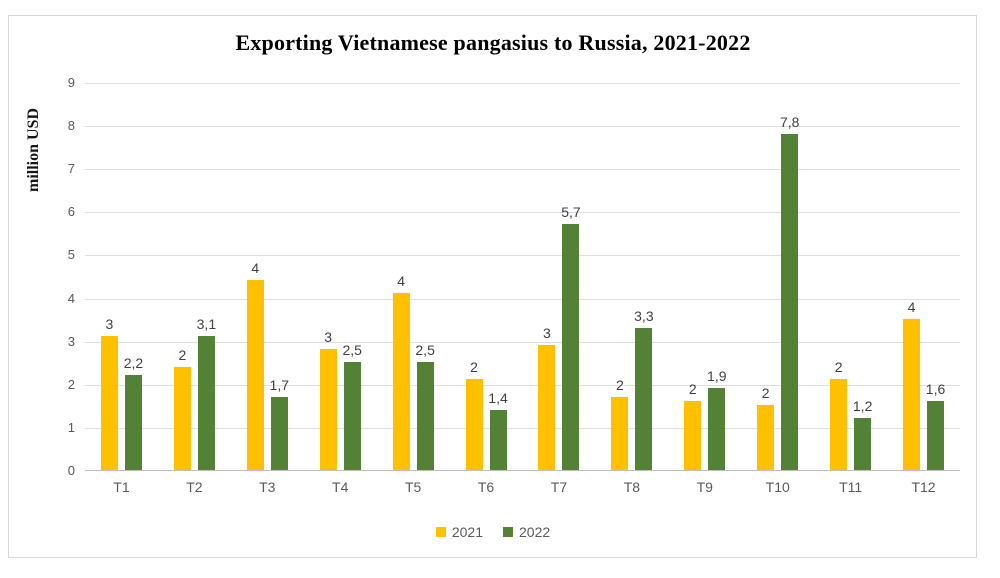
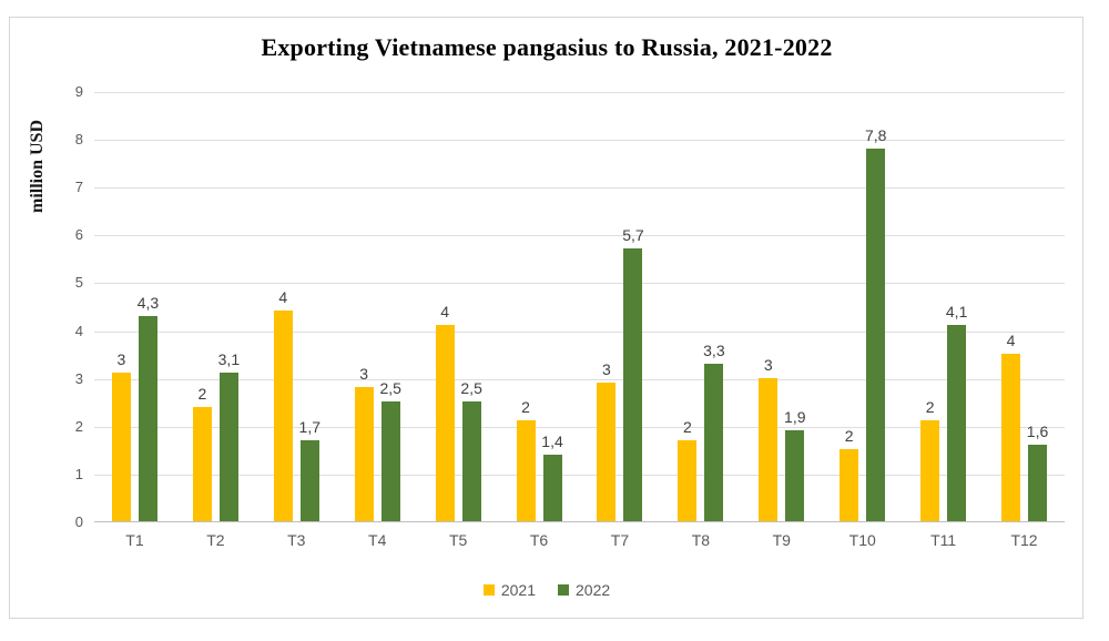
2022/T1: 2,2 -> 4,3
2021/T9: 2 -> 3
2022/T11: 1,2 -> 4,1
